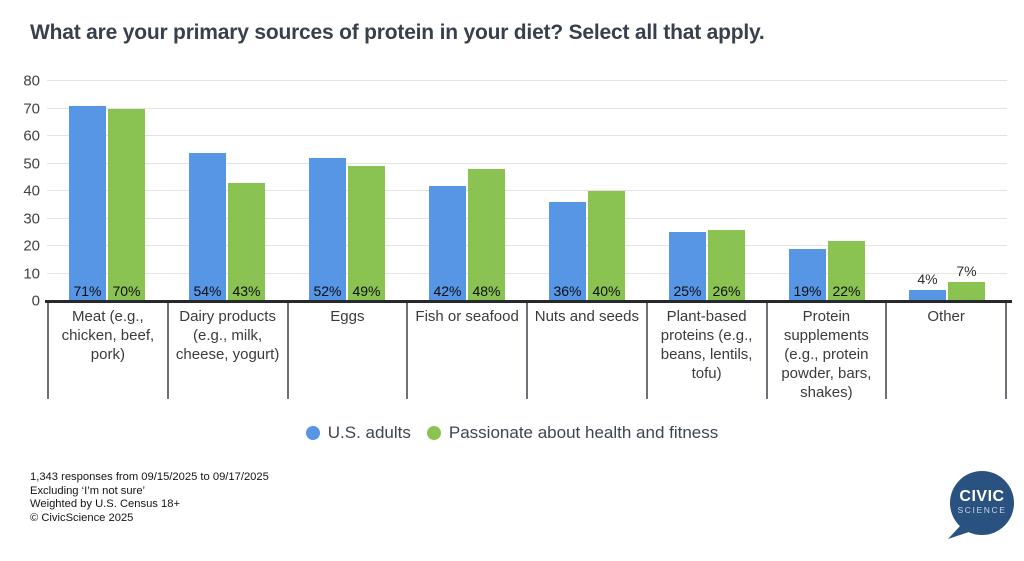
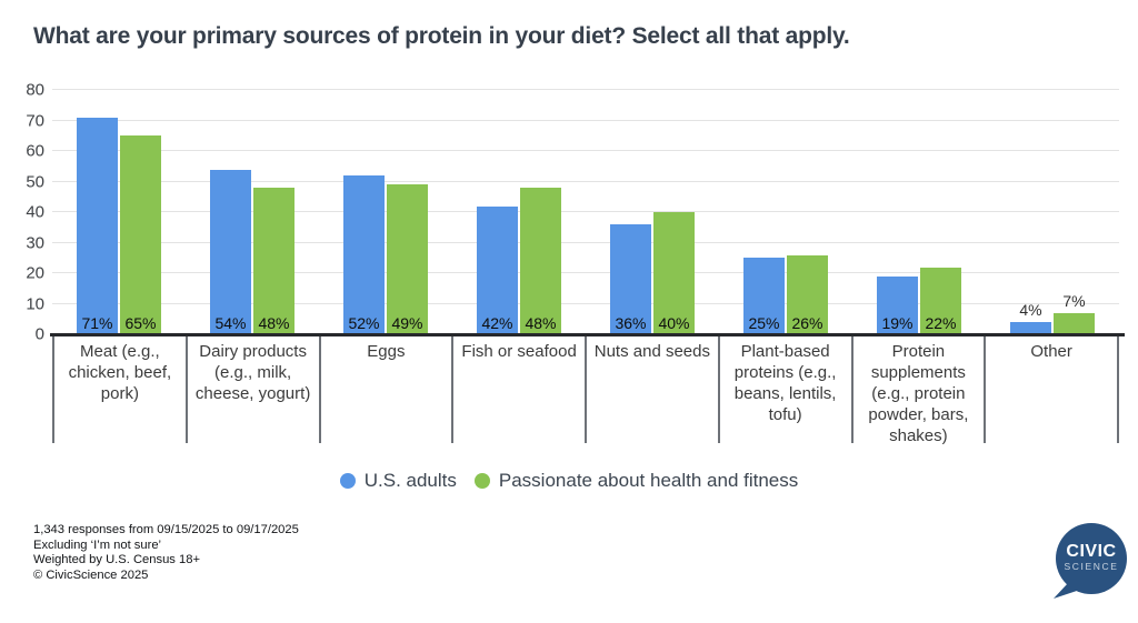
Passionate about health and fitness/Meat (e.g., chicken, beef, pork): 70% -> 65%
Passionate about health and fitness/Dairy products (e.g., milk, cheese, yogurt): 43% -> 48%
